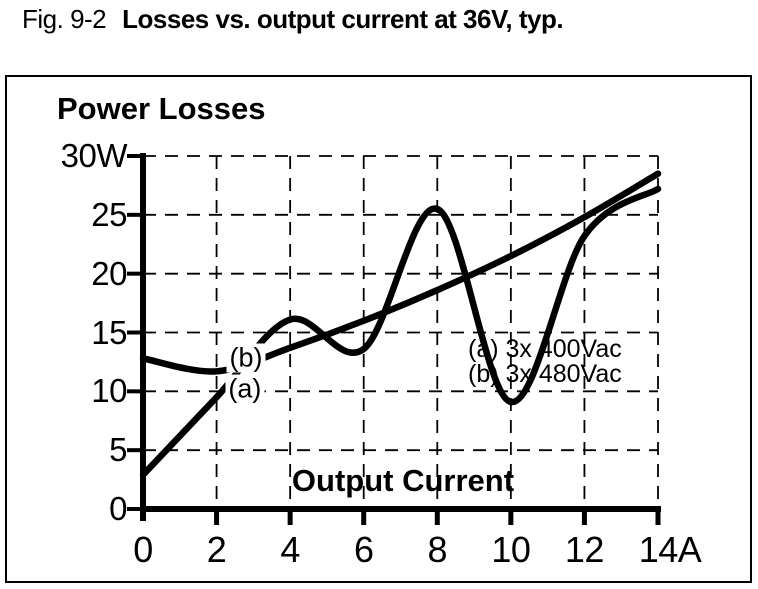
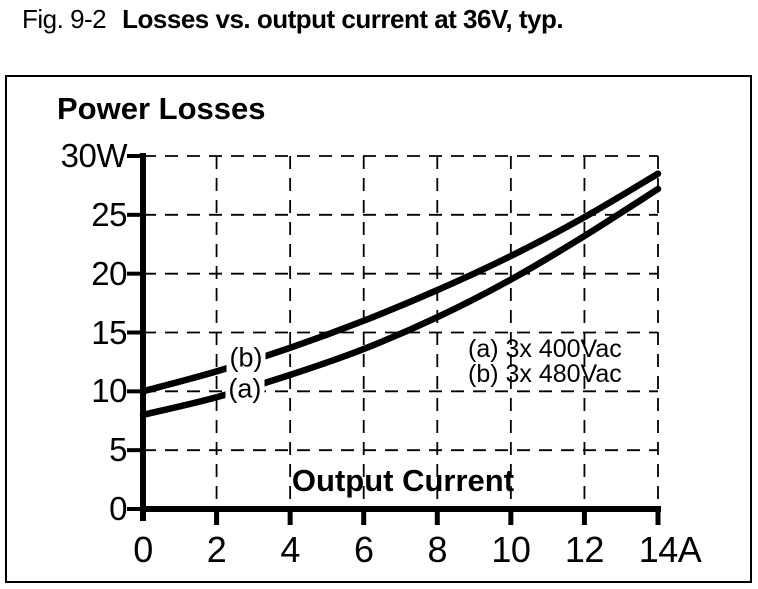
(a) 3x 400Vac/0: 2.9 -> 8.0
(b) 3x 480Vac/0: 12.8 -> 10.0
(a) 3x 400Vac/4: 16.1 -> 11.4
(a) 3x 400Vac/8: 25.5 -> 16.3
(a) 3x 400Vac/10: 9.1 -> 19.5
